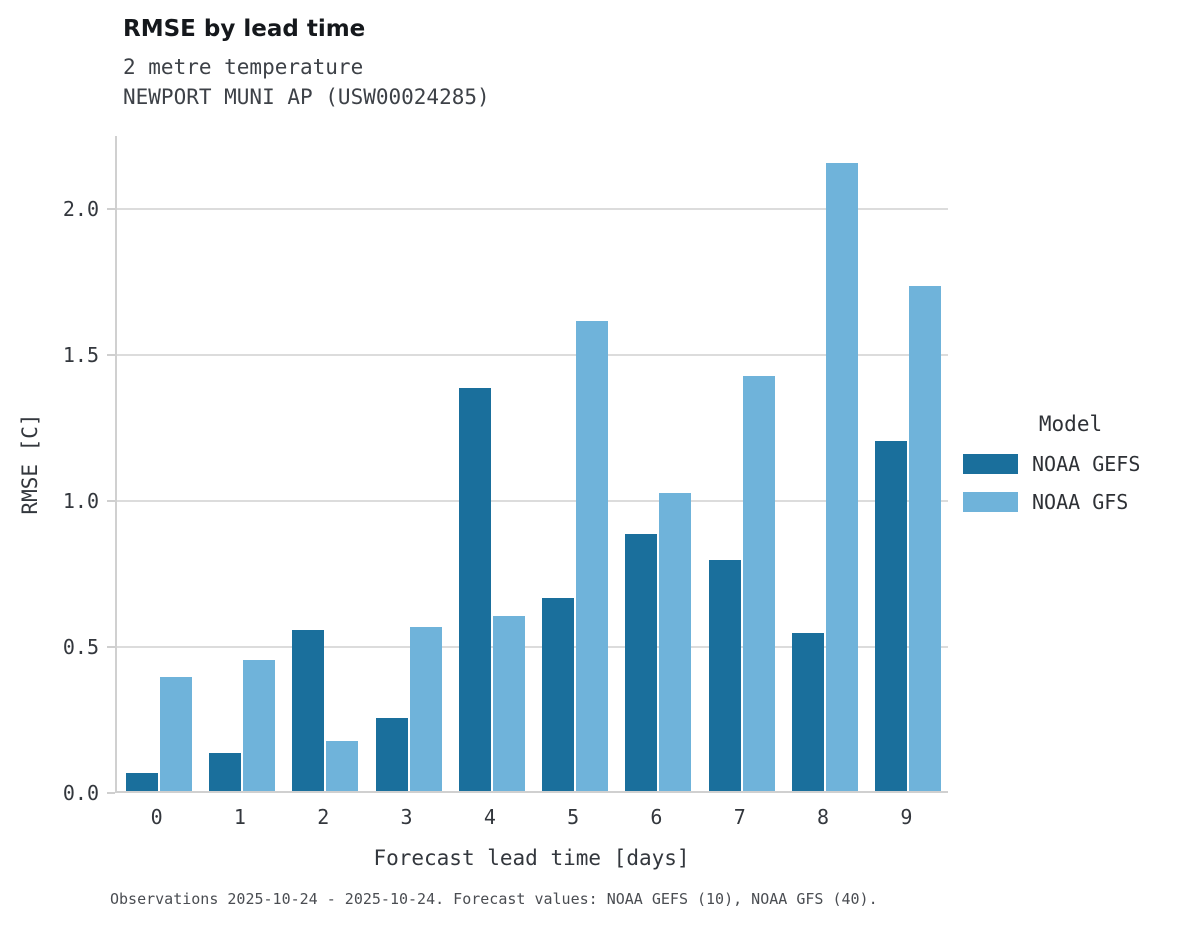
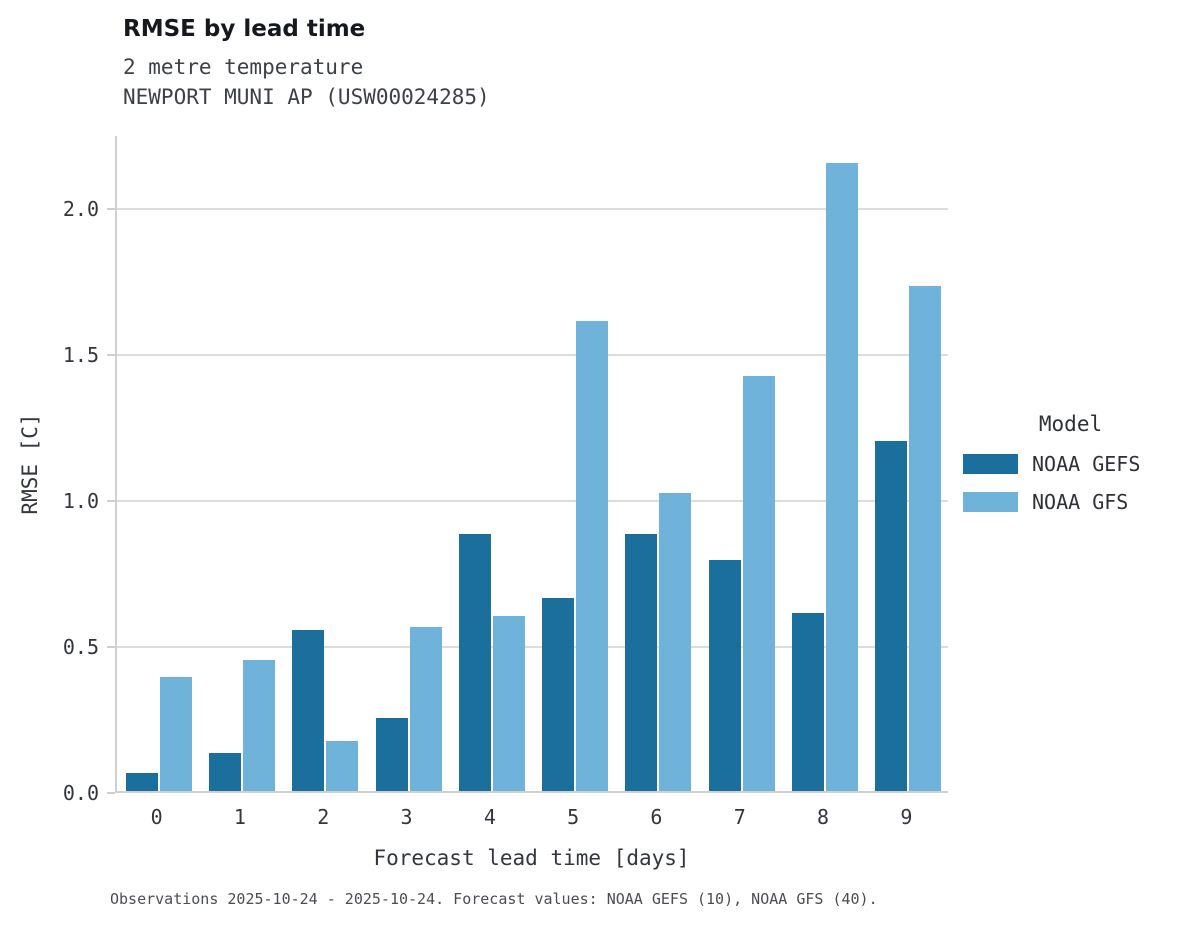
NOAA GEFS/4: 1.38 -> 0.88
NOAA GEFS/8: 0.54 -> 0.61
